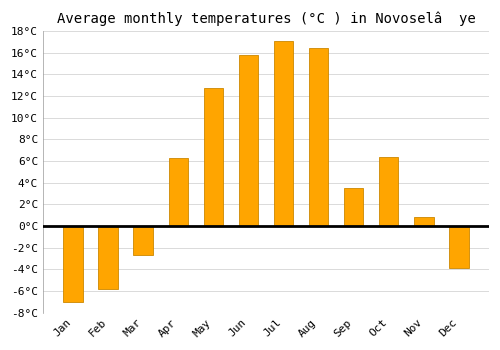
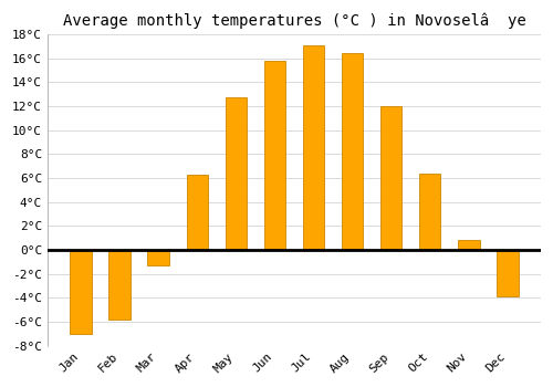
Mar: -2.7°C -> -1.3°C
Sep: 3.5°C -> 12.0°C
